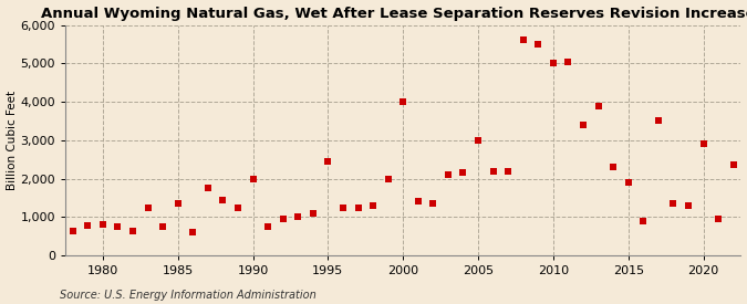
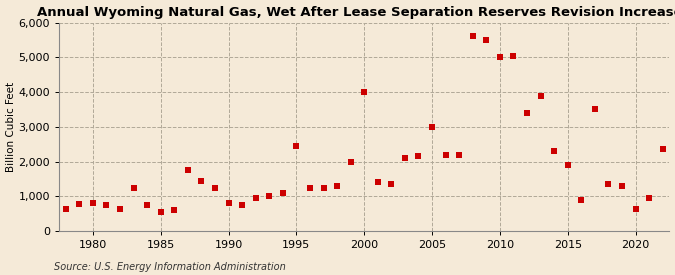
1985: 1,350 -> 550
1990: 2,000 -> 800
2020: 2,900 -> 650
